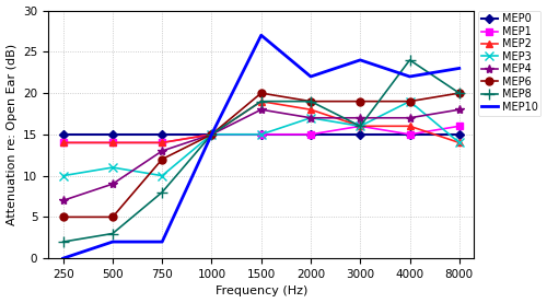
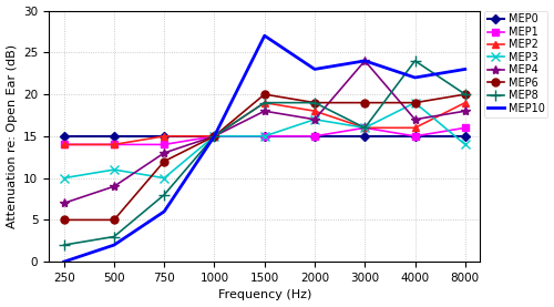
MEP2/750: 14 -> 15
MEP10/750: 2 -> 6
MEP10/2000: 22 -> 23
MEP4/3000: 17 -> 24
MEP2/8000: 14 -> 19
